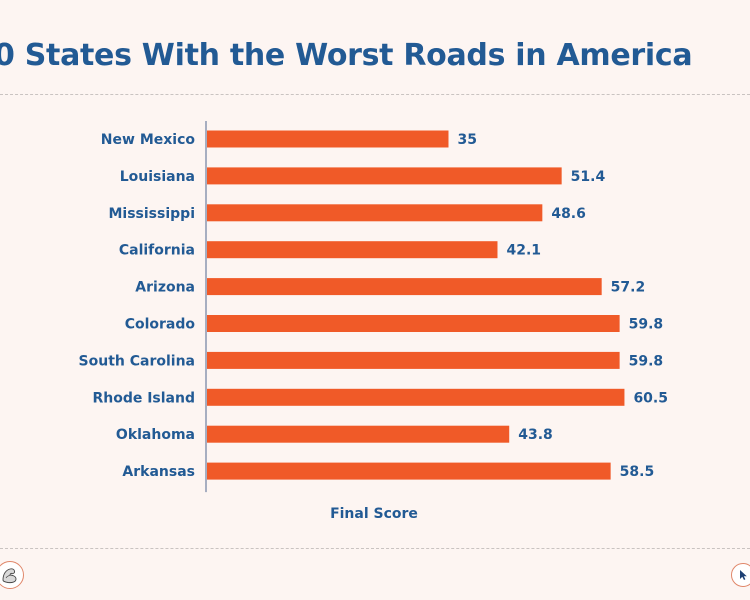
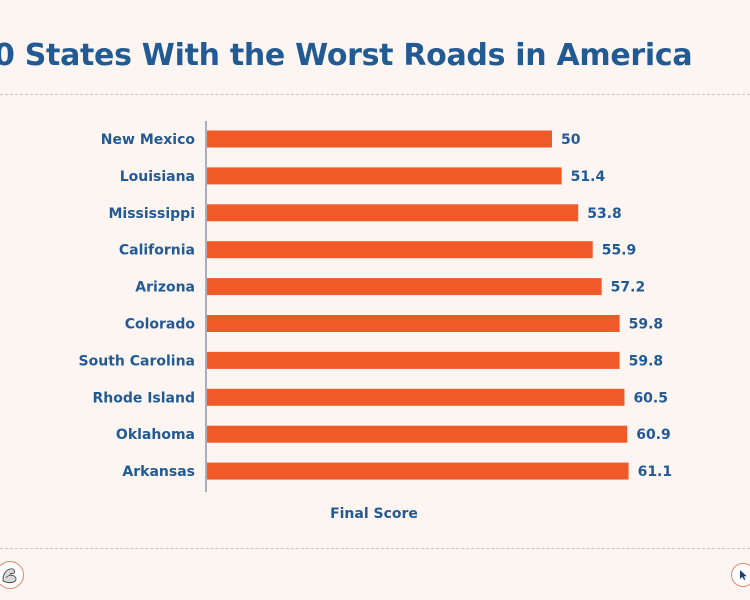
New Mexico: 35 -> 50
Mississippi: 48.6 -> 53.8
California: 42.1 -> 55.9
Oklahoma: 43.8 -> 60.9
Arkansas: 58.5 -> 61.1
